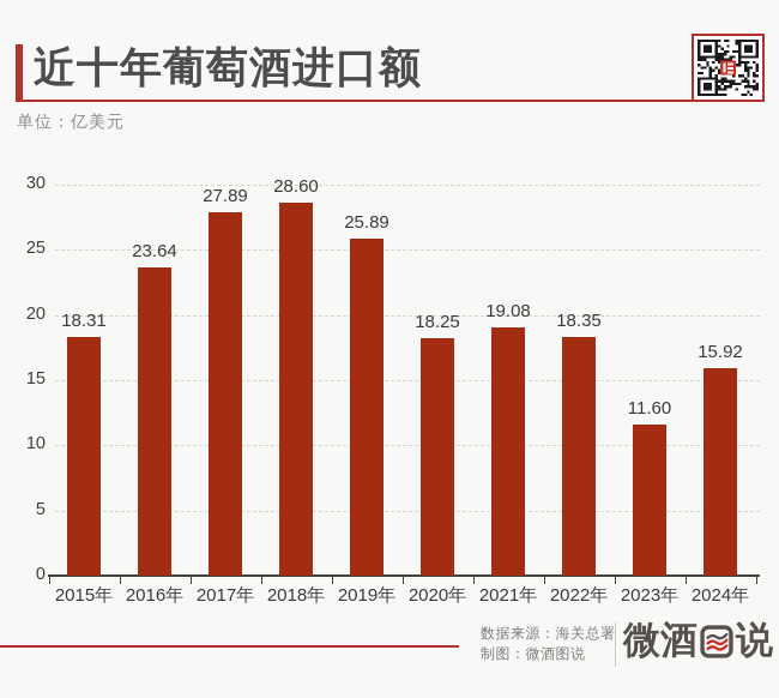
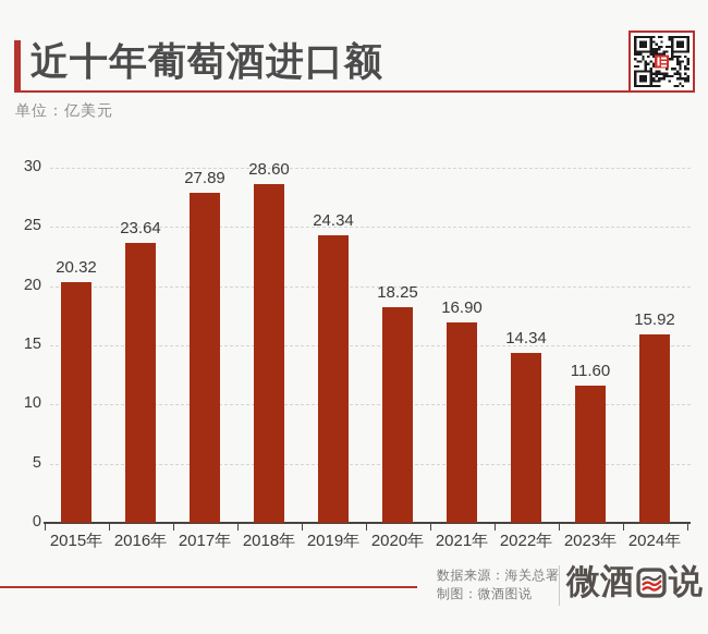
2015年: 18.31 -> 20.32
2019年: 25.89 -> 24.34
2021年: 19.08 -> 16.90
2022年: 18.35 -> 14.34
